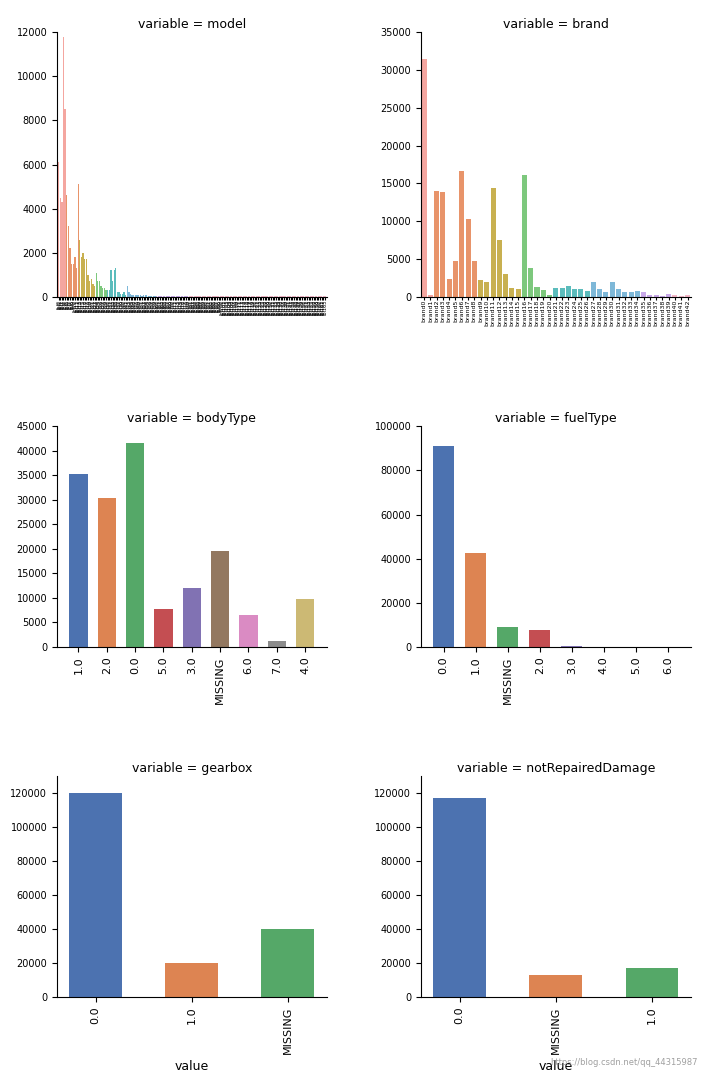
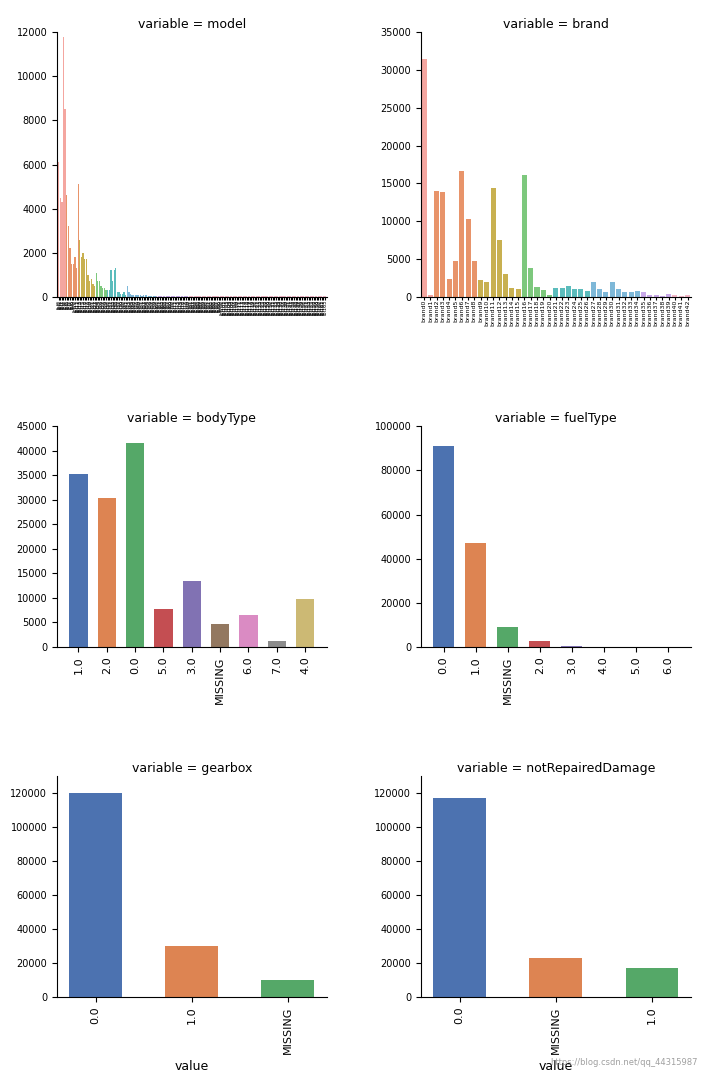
variable = bodyType/3.0: 12000 -> 13500
variable = bodyType/MISSING: 19500 -> 4700
variable = fuelType/1.0: 42500 -> 47000
variable = fuelType/2.0: 7500 -> 2500
variable = gearbox/1.0: 20000 -> 30000
variable = gearbox/MISSING: 40000 -> 10000
variable = notRepairedDamage/MISSING: 13000 -> 23000
